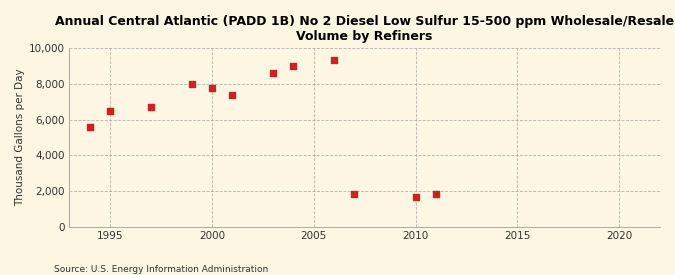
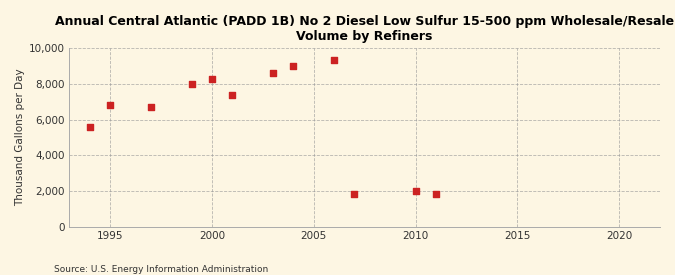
1995: 6,500 -> 6,800
2000: 7,800 -> 8,300
2010: 1,600 -> 2,000
